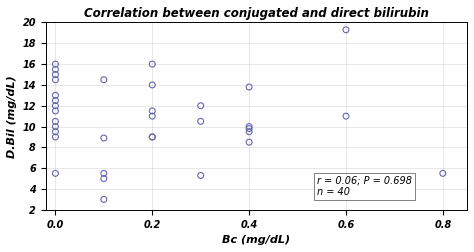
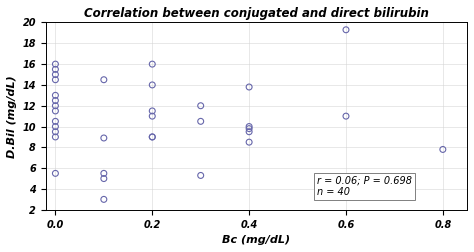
0.8: 5.5 -> 7.8
